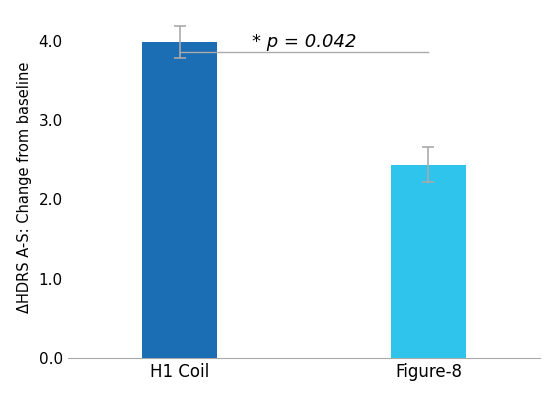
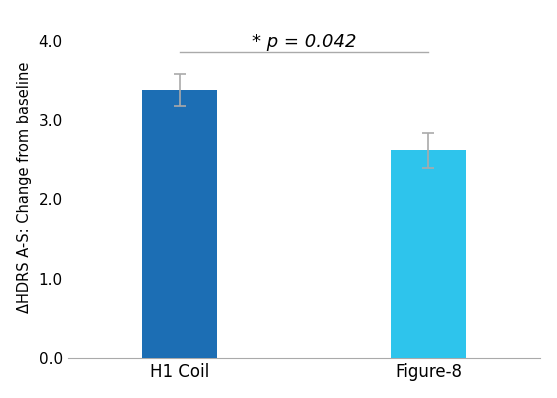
H1 Coil: 3.98 -> 3.38
Figure-8: 2.44 -> 2.62
